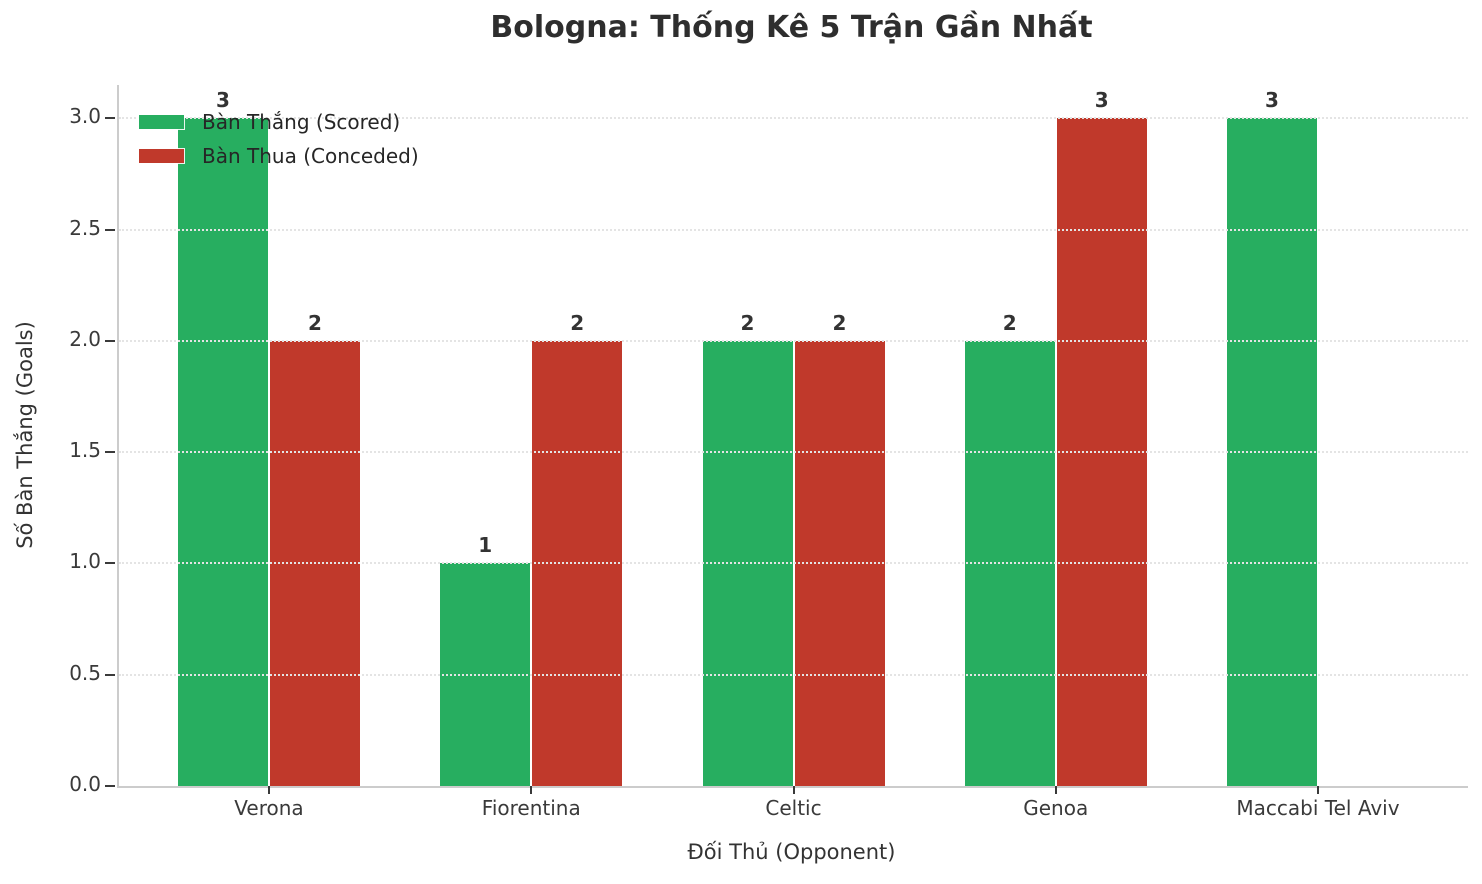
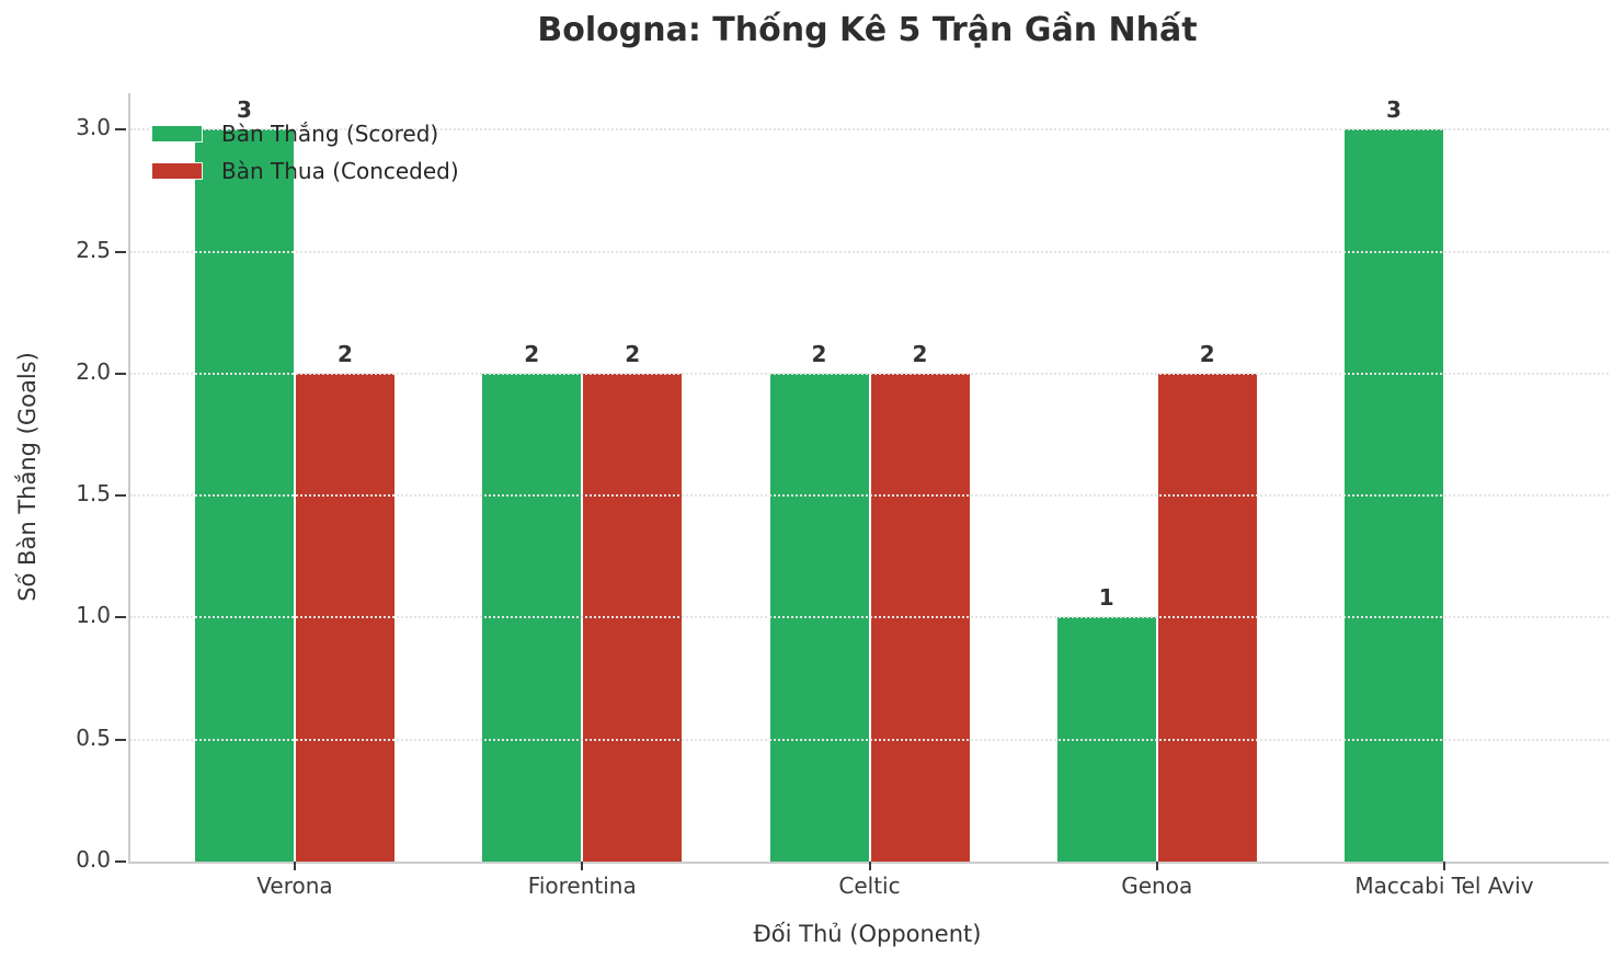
Bàn Thắng (Scored)/Fiorentina: 1 -> 2
Bàn Thắng (Scored)/Genoa: 2 -> 1
Bàn Thua (Conceded)/Genoa: 3 -> 2
